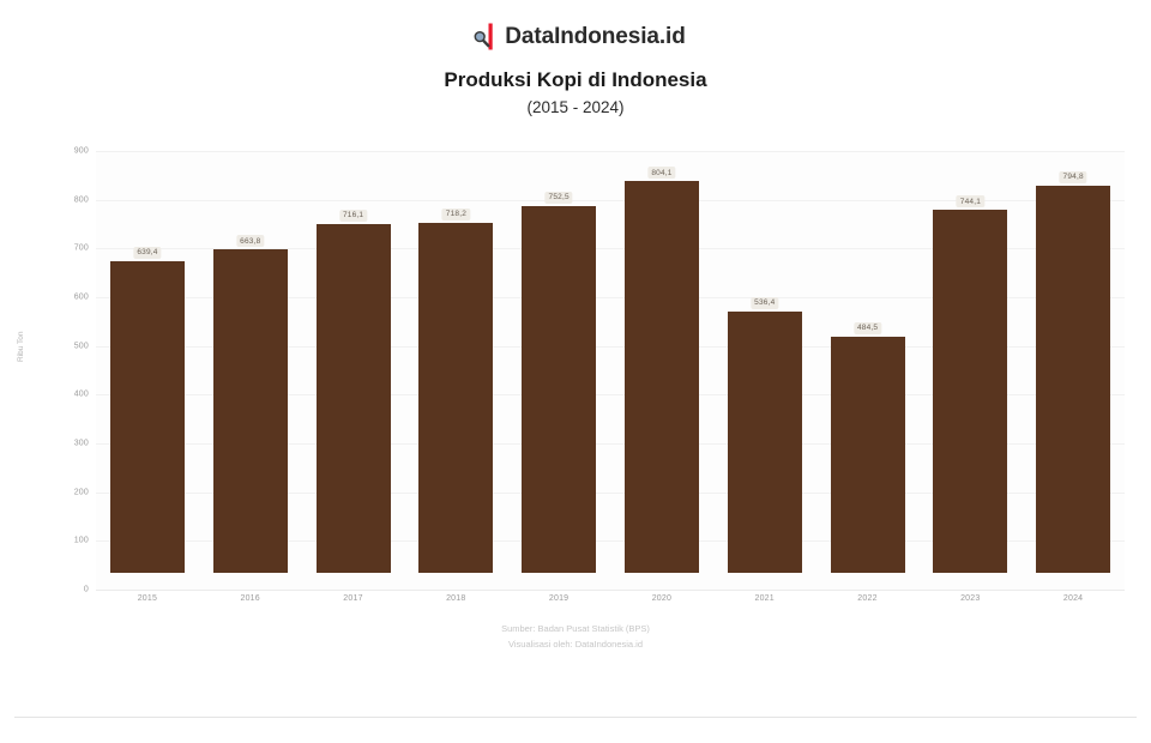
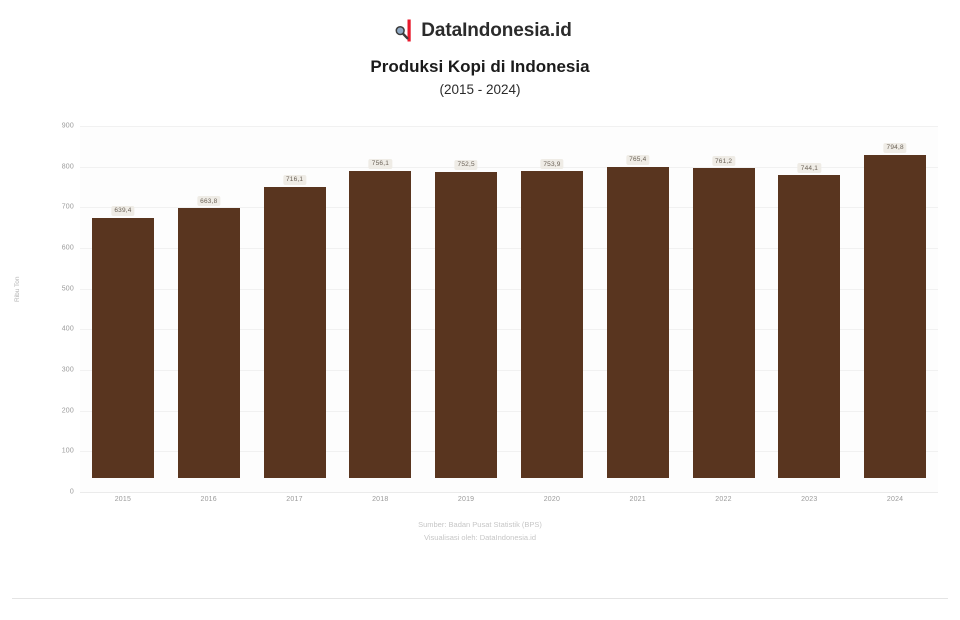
2018: 718,2 -> 756,1
2020: 804,1 -> 753,9
2021: 536,4 -> 765,4
2022: 484,5 -> 761,2
